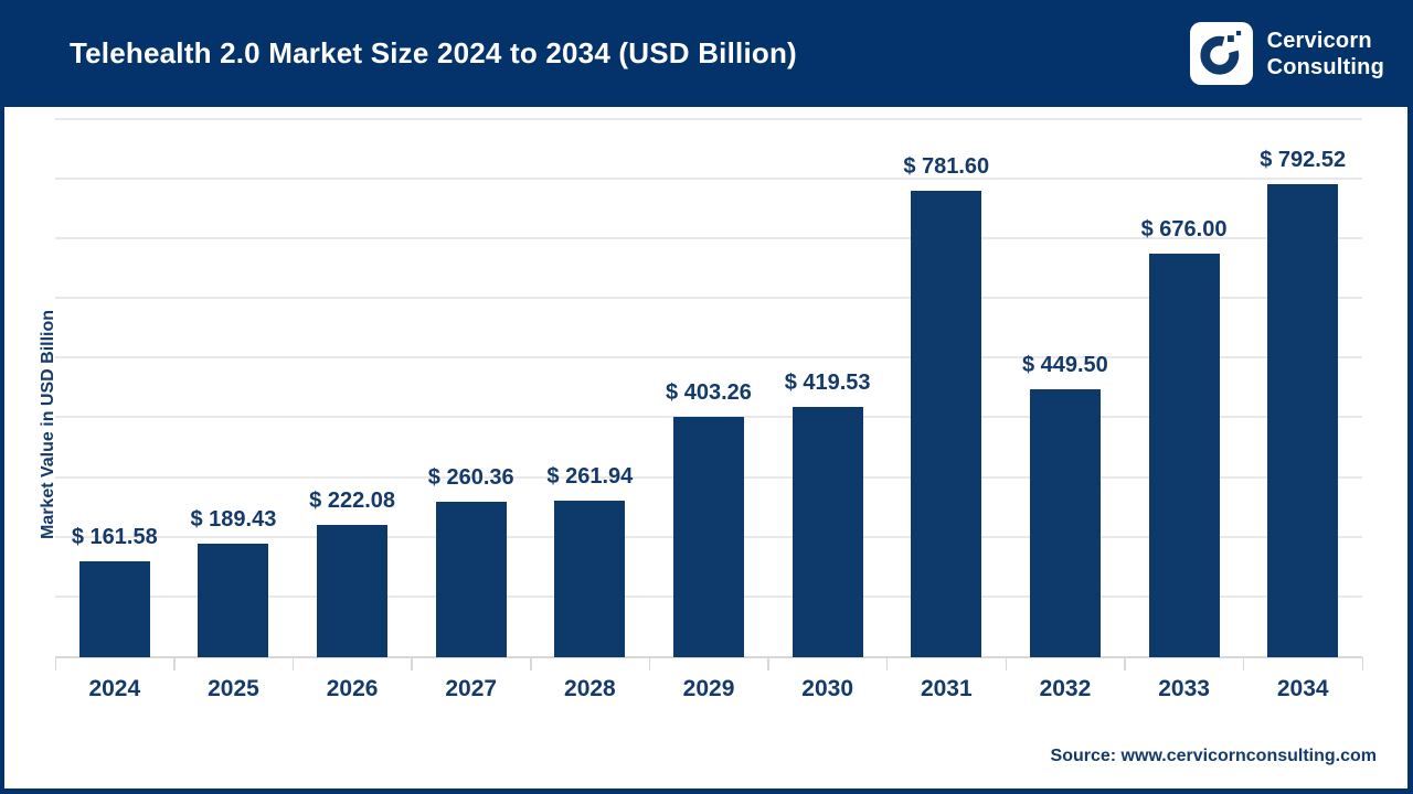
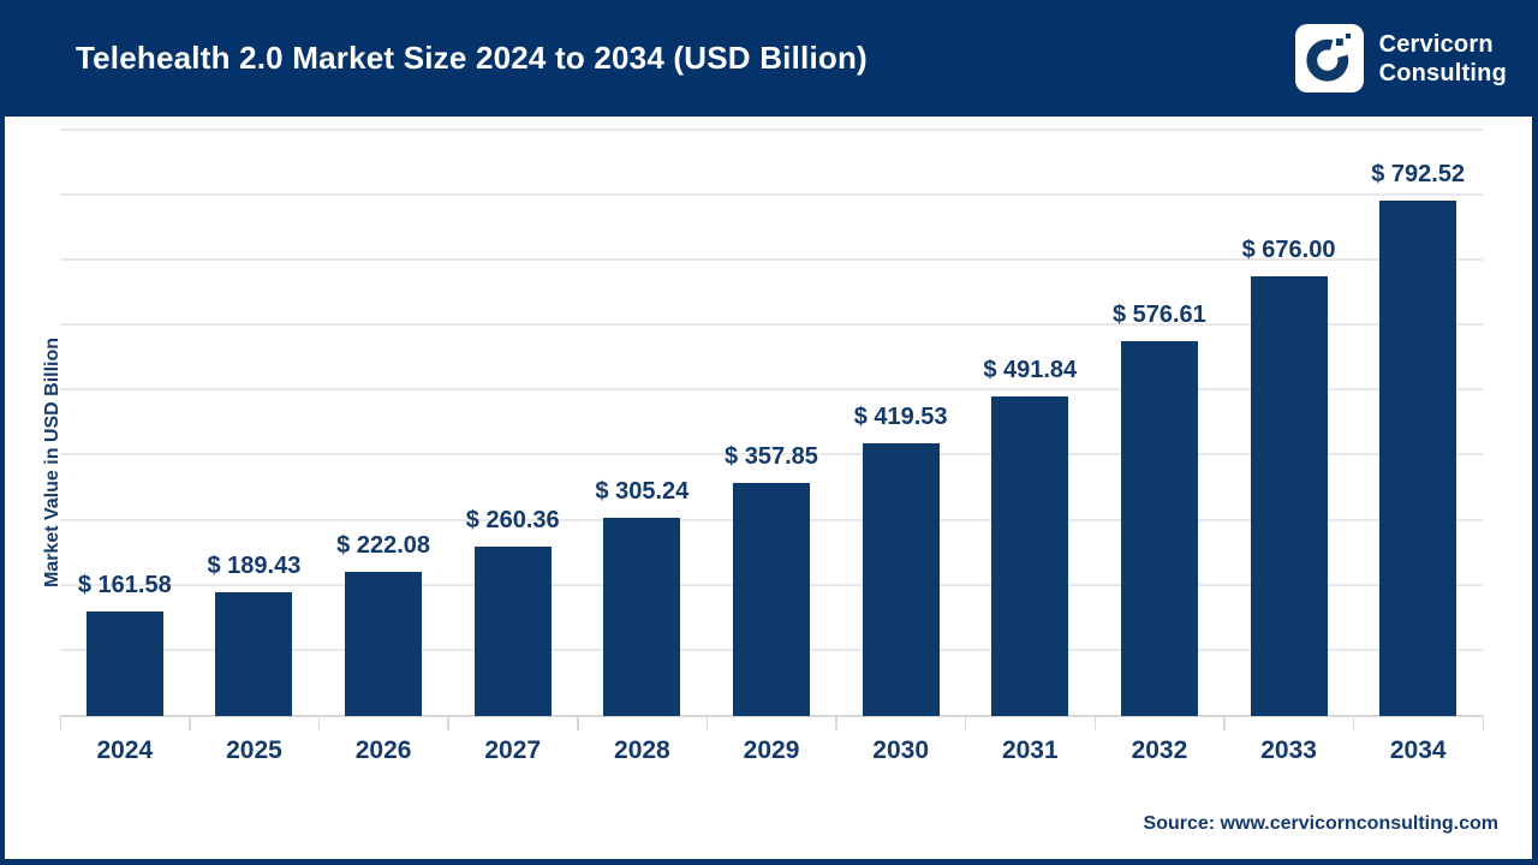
2028: 261.94 -> 305.24
2029: 403.26 -> 357.85
2031: 781.60 -> 491.84
2032: 449.50 -> 576.61
